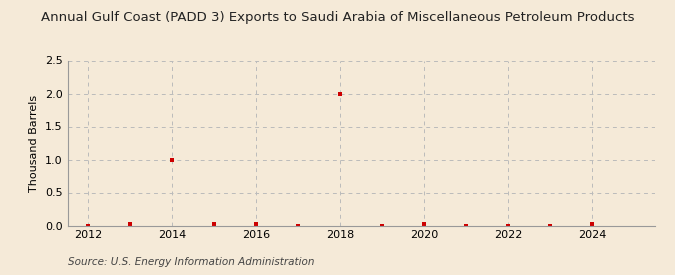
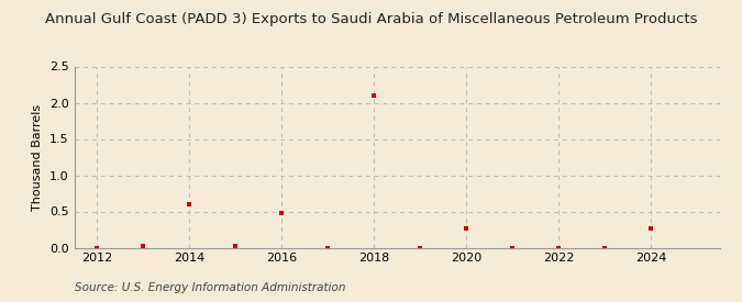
2014: 1.00 -> 0.60
2016: 0.02 -> 0.48
2018: 2.00 -> 2.10
2020: 0.02 -> 0.26
2024: 0.02 -> 0.26
